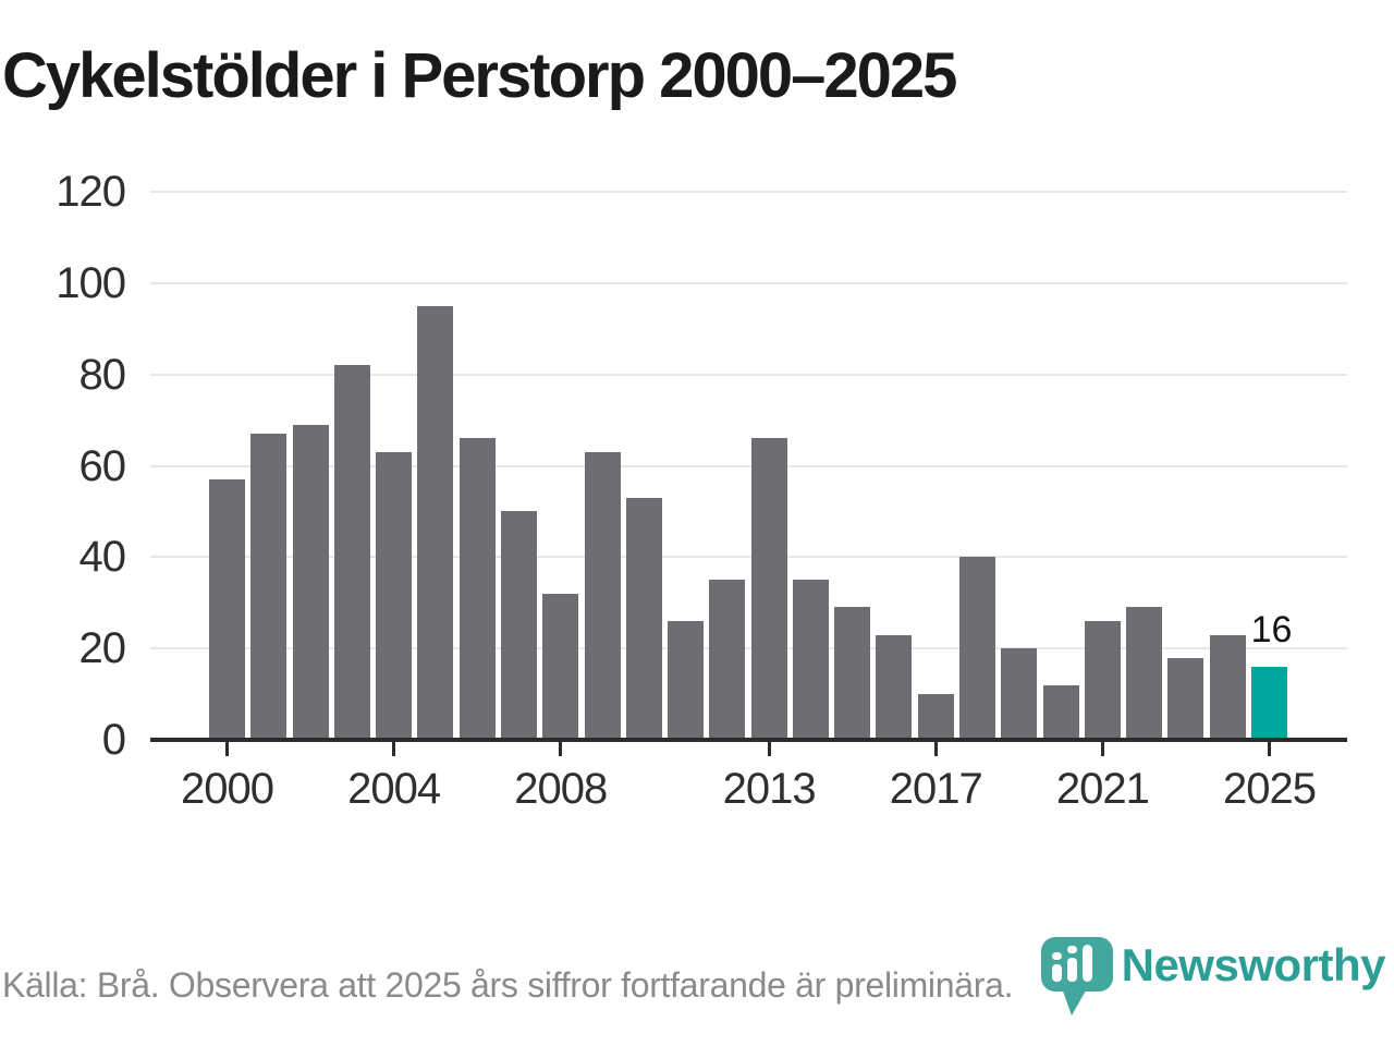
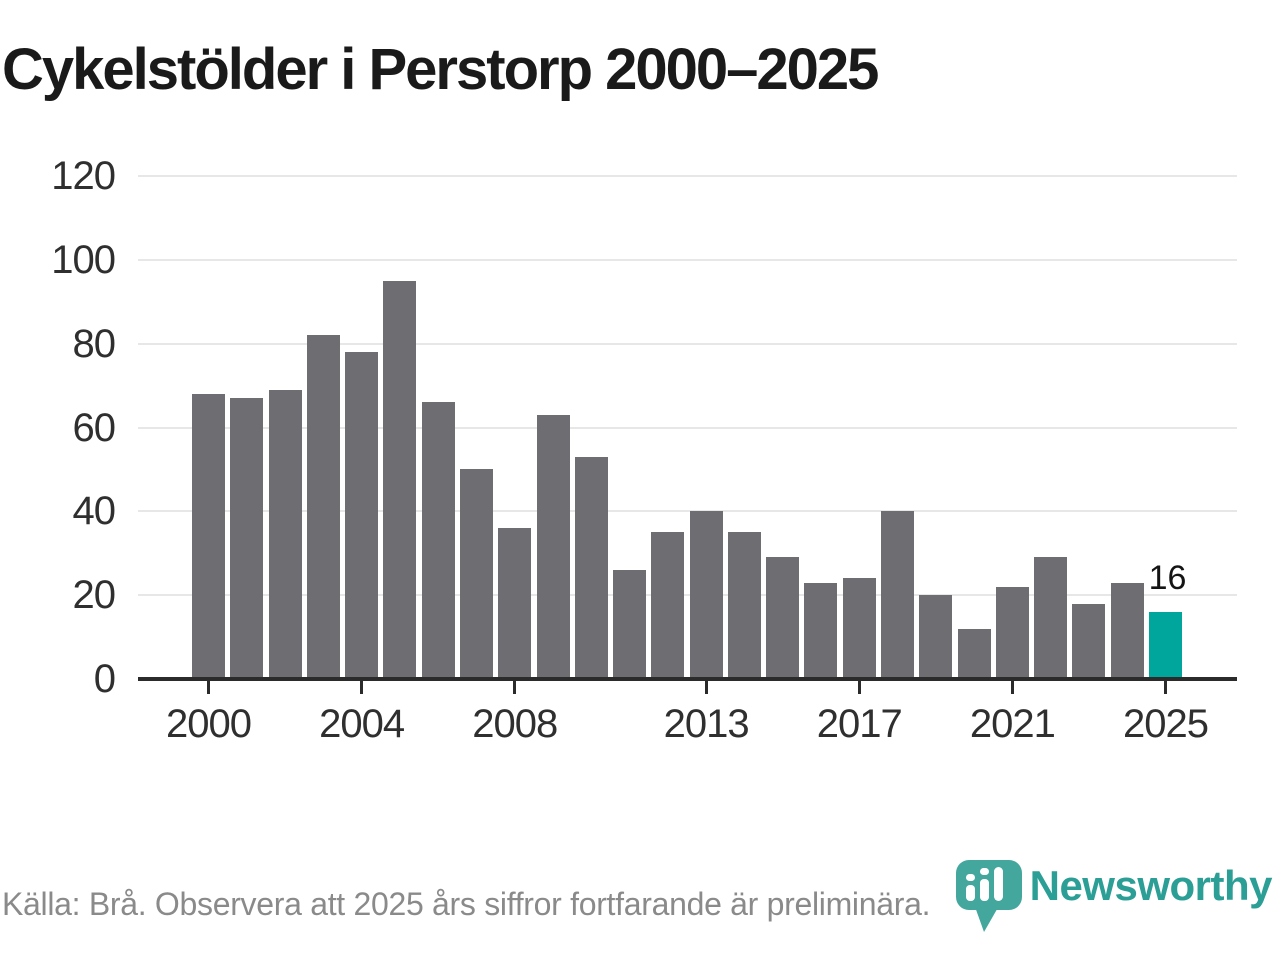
2000: 57 -> 68
2004: 63 -> 78
2008: 32 -> 36
2013: 66 -> 40
2017: 10 -> 24
2021: 26 -> 22
